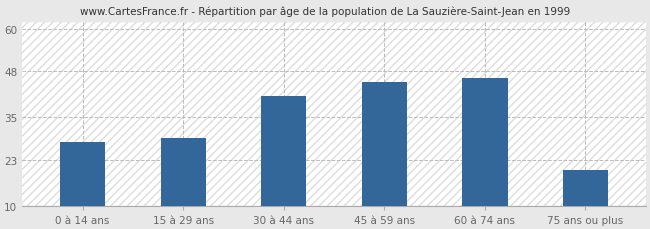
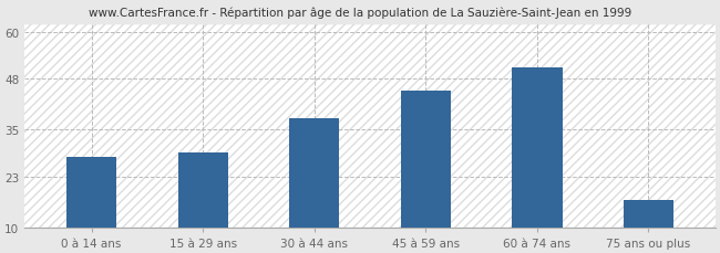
30 à 44 ans: 41 -> 38
60 à 74 ans: 46 -> 51
75 ans ou plus: 20 -> 17
